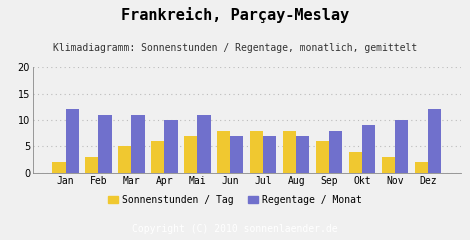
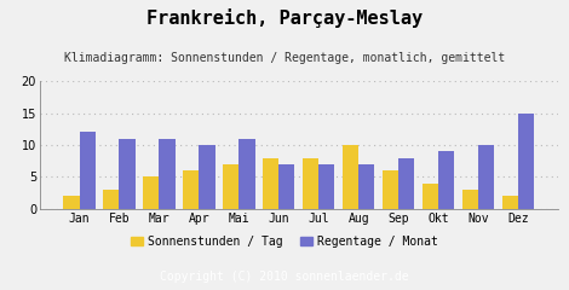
Sonnenstunden / Tag/Aug: 8 -> 10
Regentage / Monat/Dez: 12 -> 15
